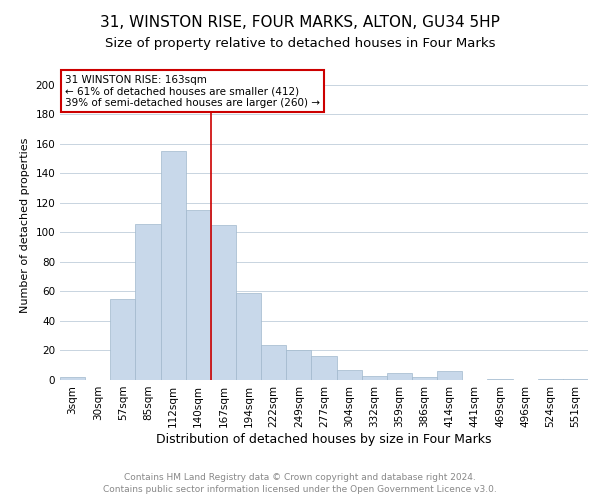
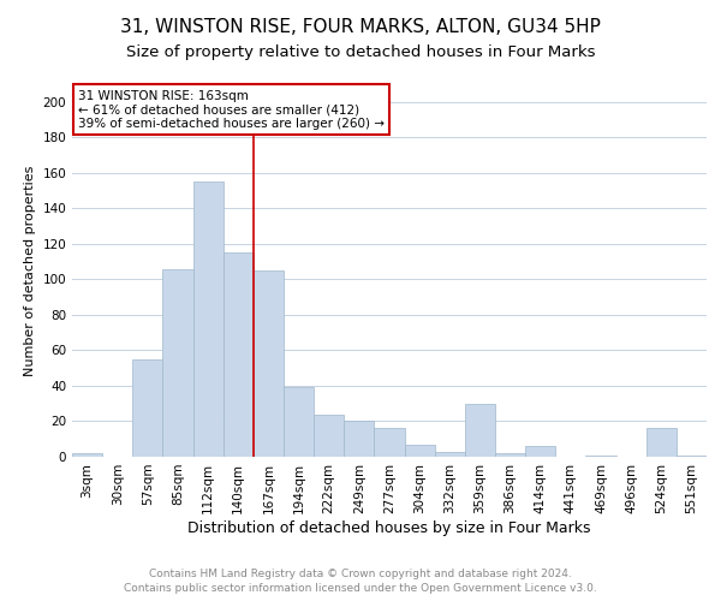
194sqm: 59 -> 39
359sqm: 5 -> 30
524sqm: 1 -> 16
